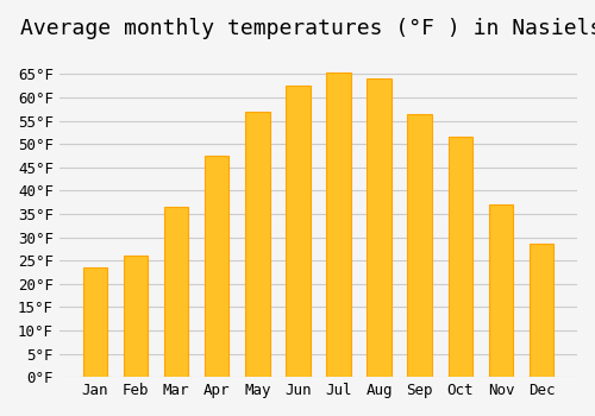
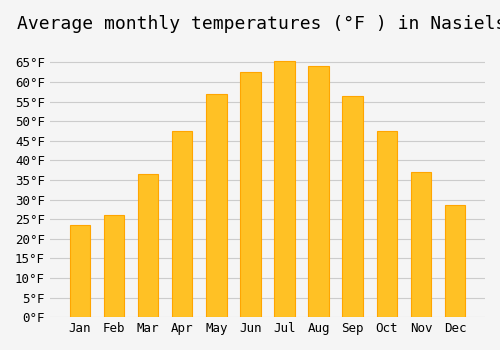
Oct: 51.5°F -> 47.5°F
